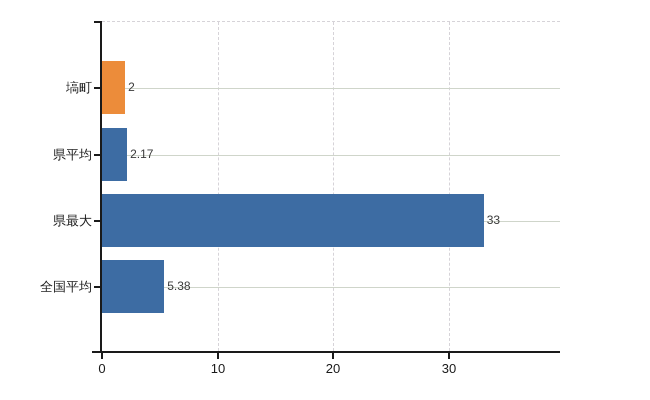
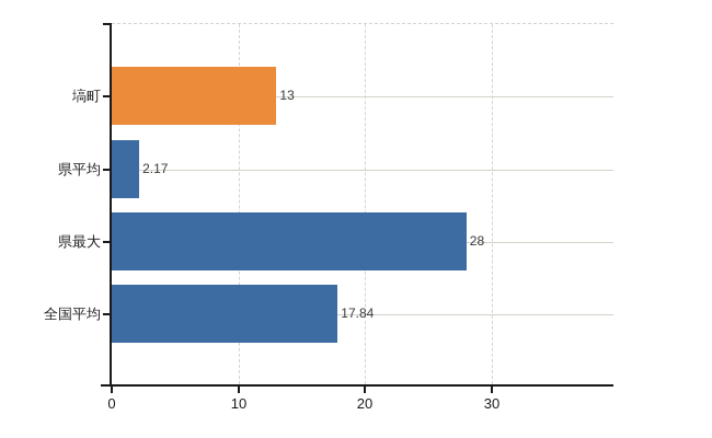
塙町: 2 -> 13
県最大: 33 -> 28
全国平均: 5.38 -> 17.84
